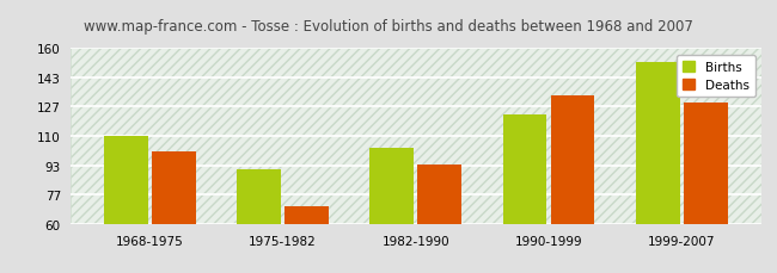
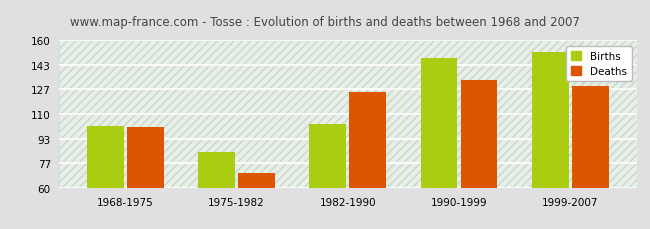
Births/1968-1975: 110 -> 102
Births/1975-1982: 91 -> 84
Deaths/1982-1990: 94 -> 125
Births/1990-1999: 122 -> 148
